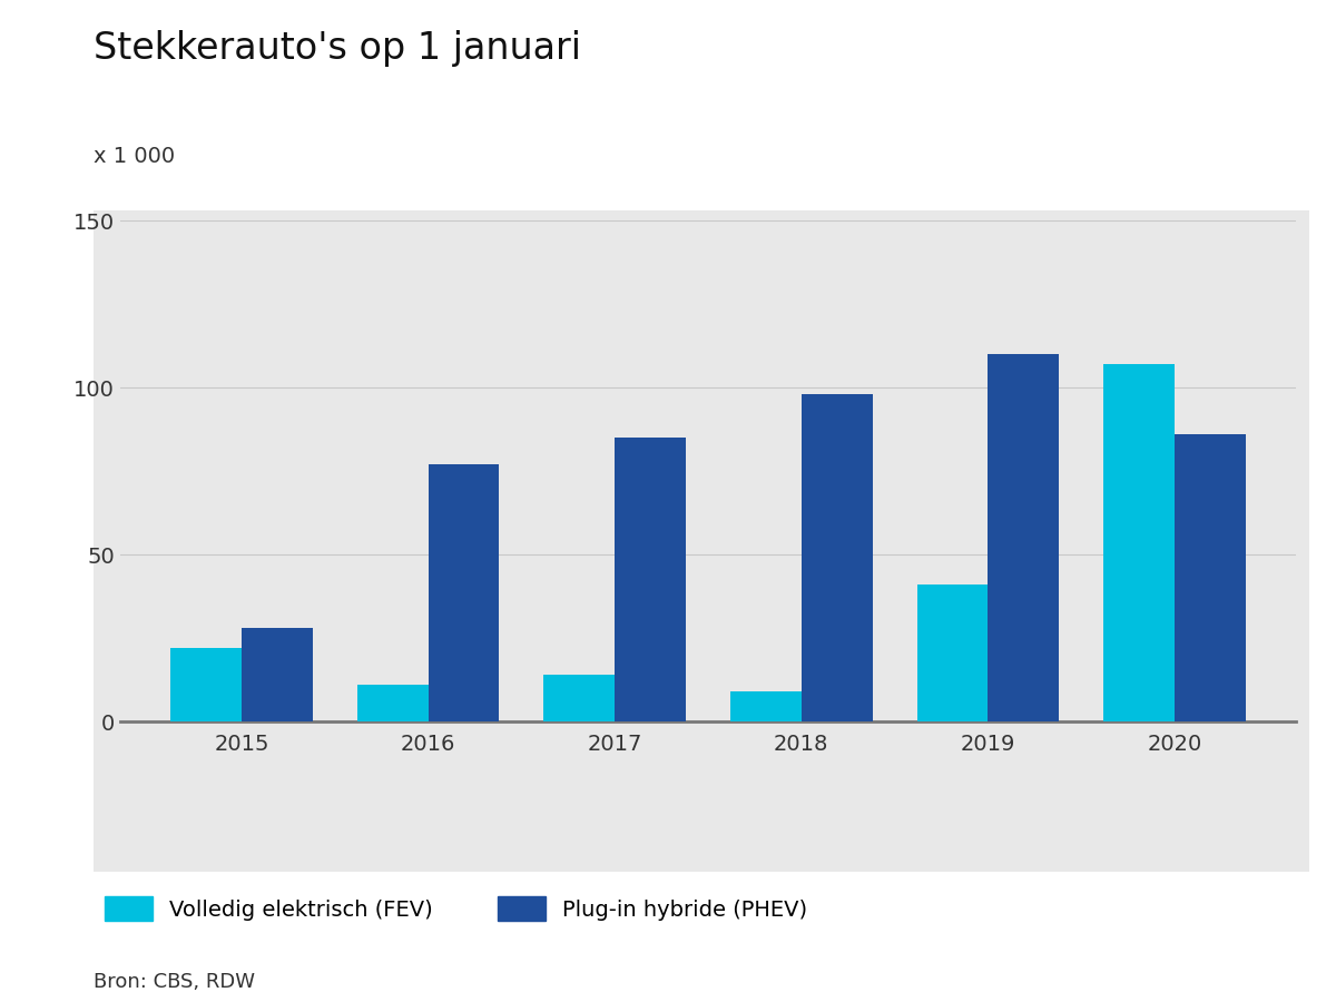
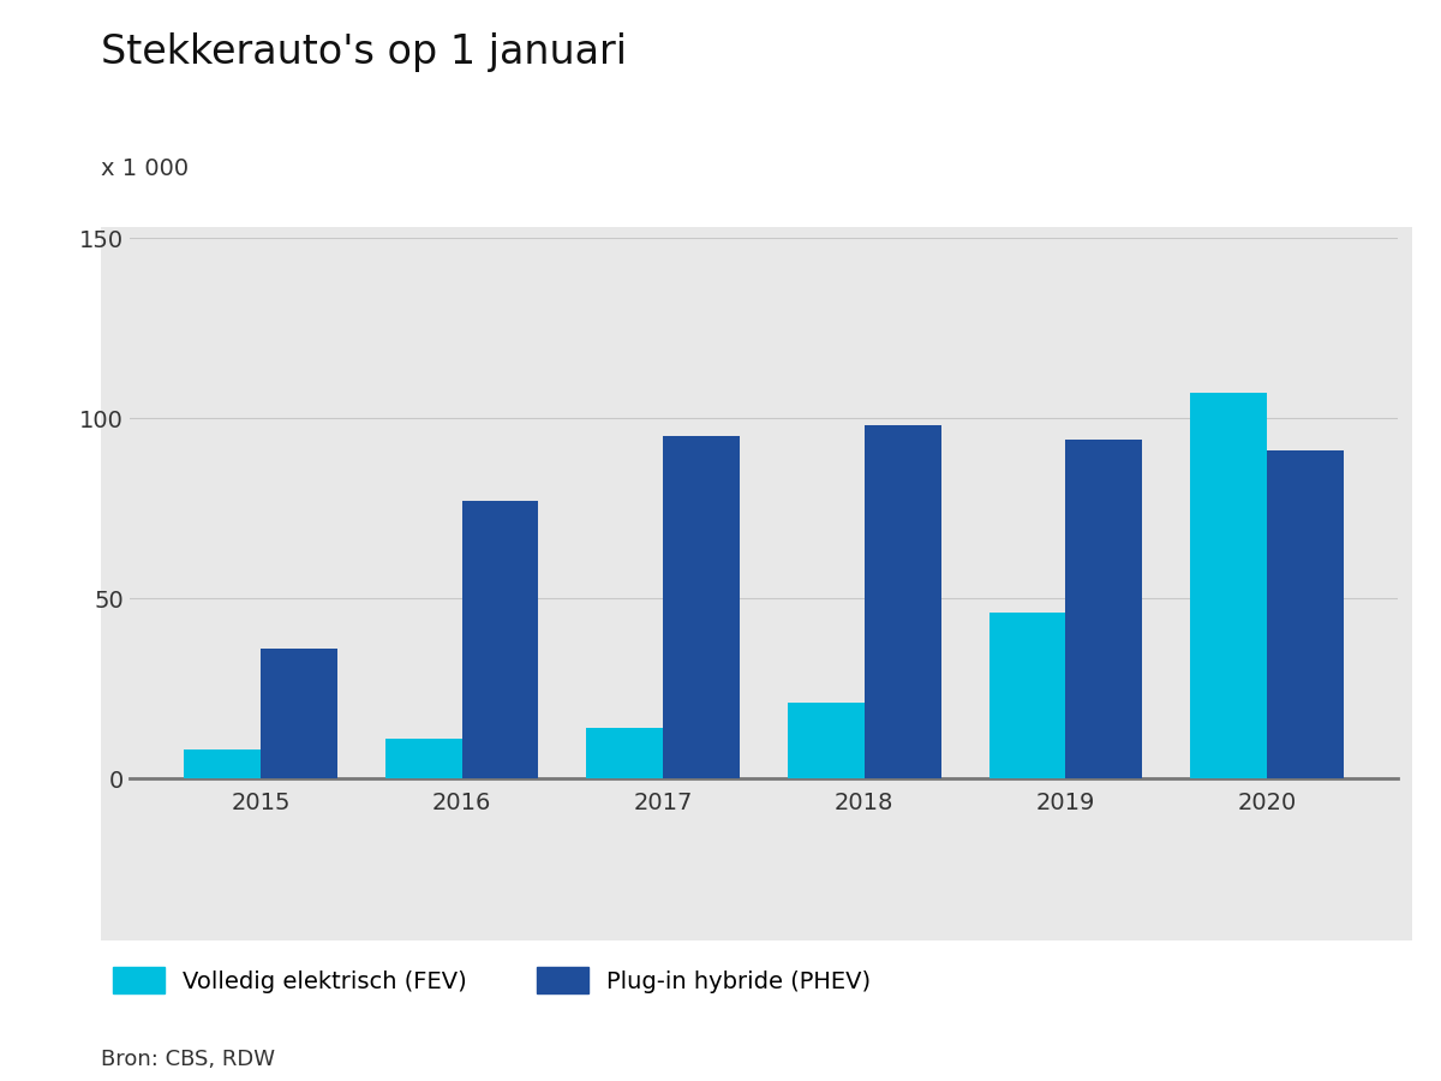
Volledig elektrisch (FEV)/2015: 22 -> 8
Plug-in hybride (PHEV)/2015: 28 -> 36
Plug-in hybride (PHEV)/2017: 85 -> 95
Volledig elektrisch (FEV)/2018: 9 -> 21
Volledig elektrisch (FEV)/2019: 41 -> 46
Plug-in hybride (PHEV)/2019: 110 -> 94
Plug-in hybride (PHEV)/2020: 86 -> 91
